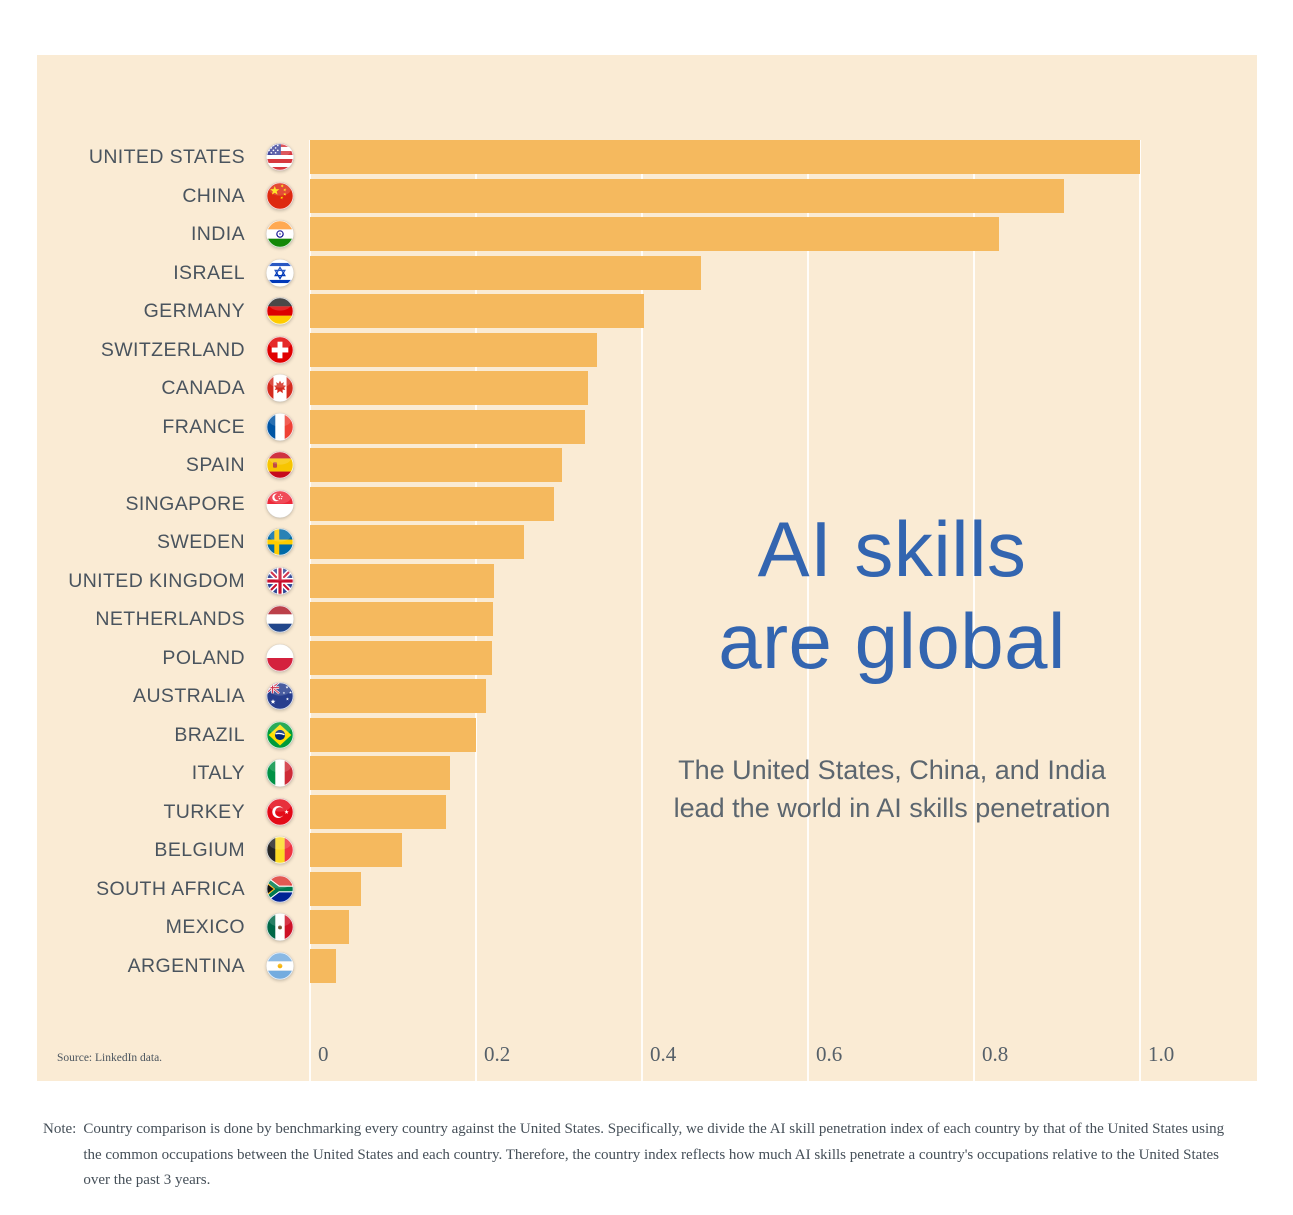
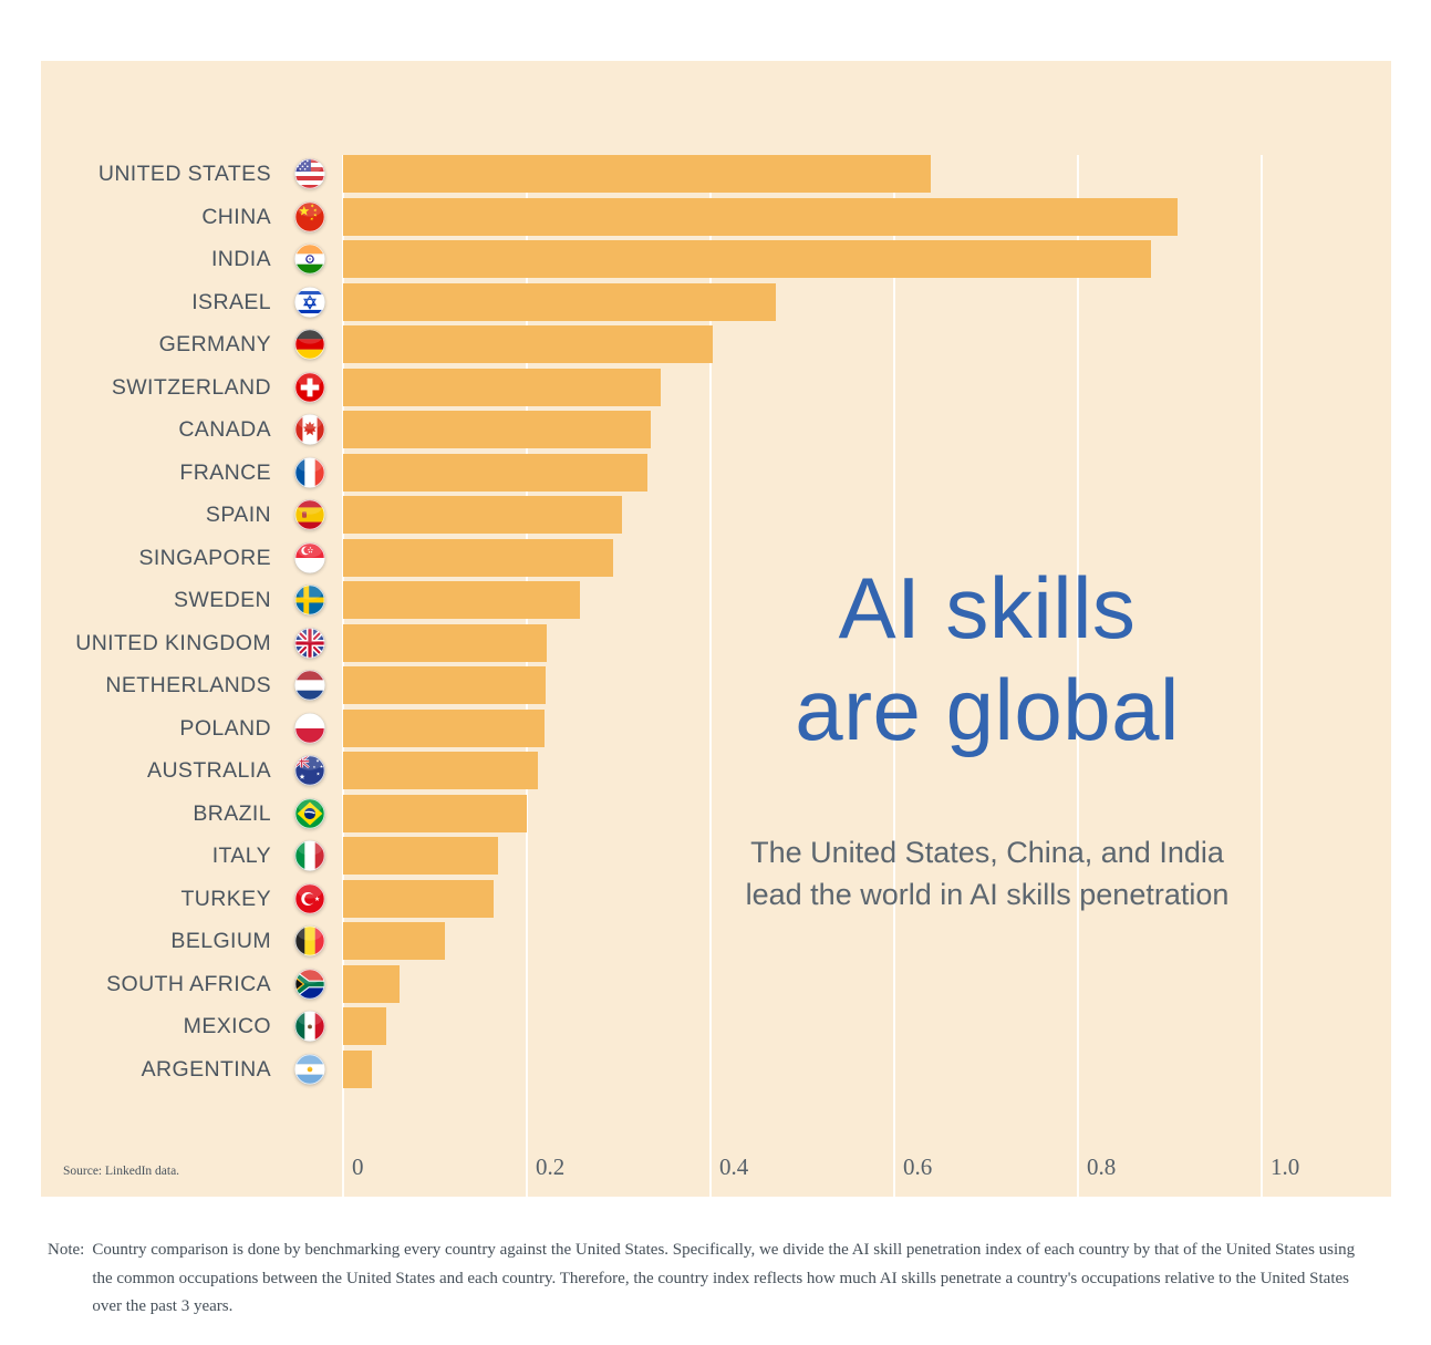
UNITED STATES: 1.00 -> 0.64
INDIA: 0.83 -> 0.88
